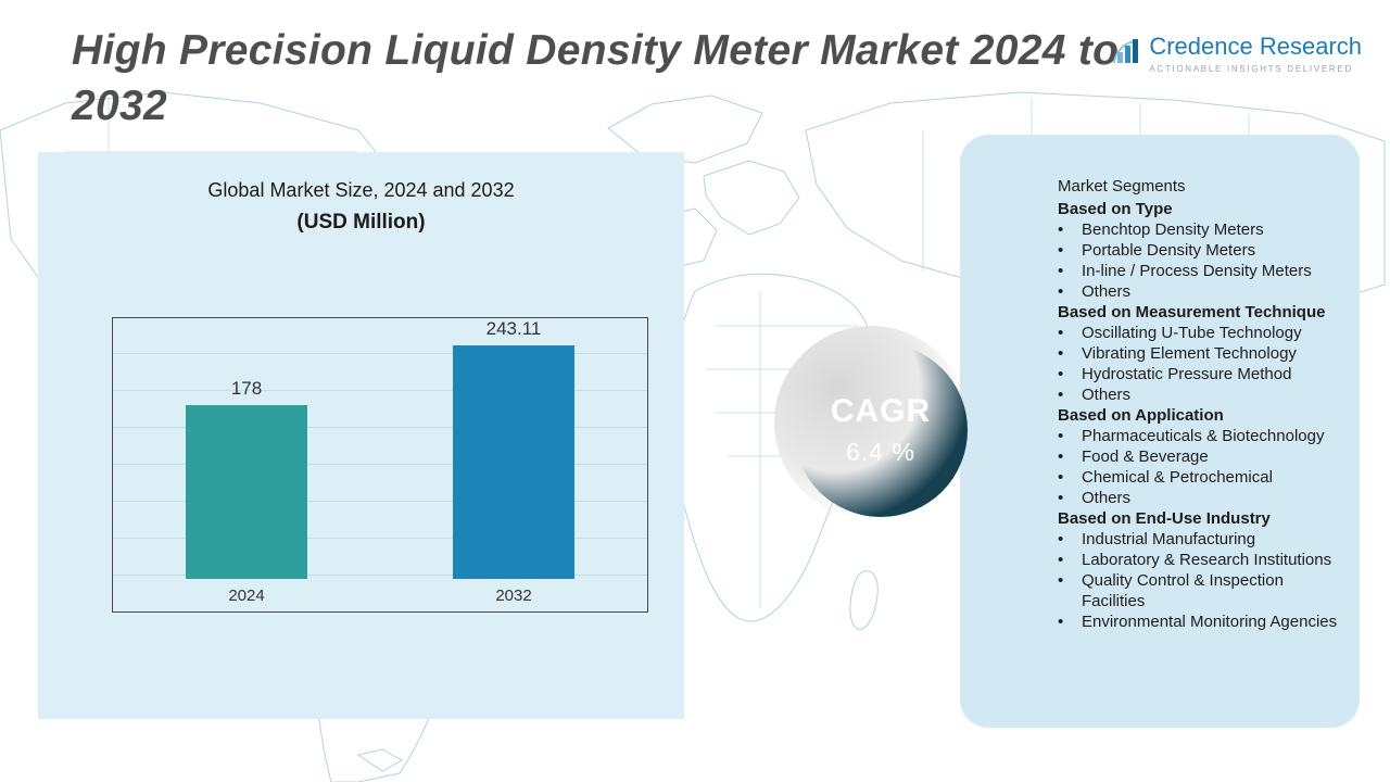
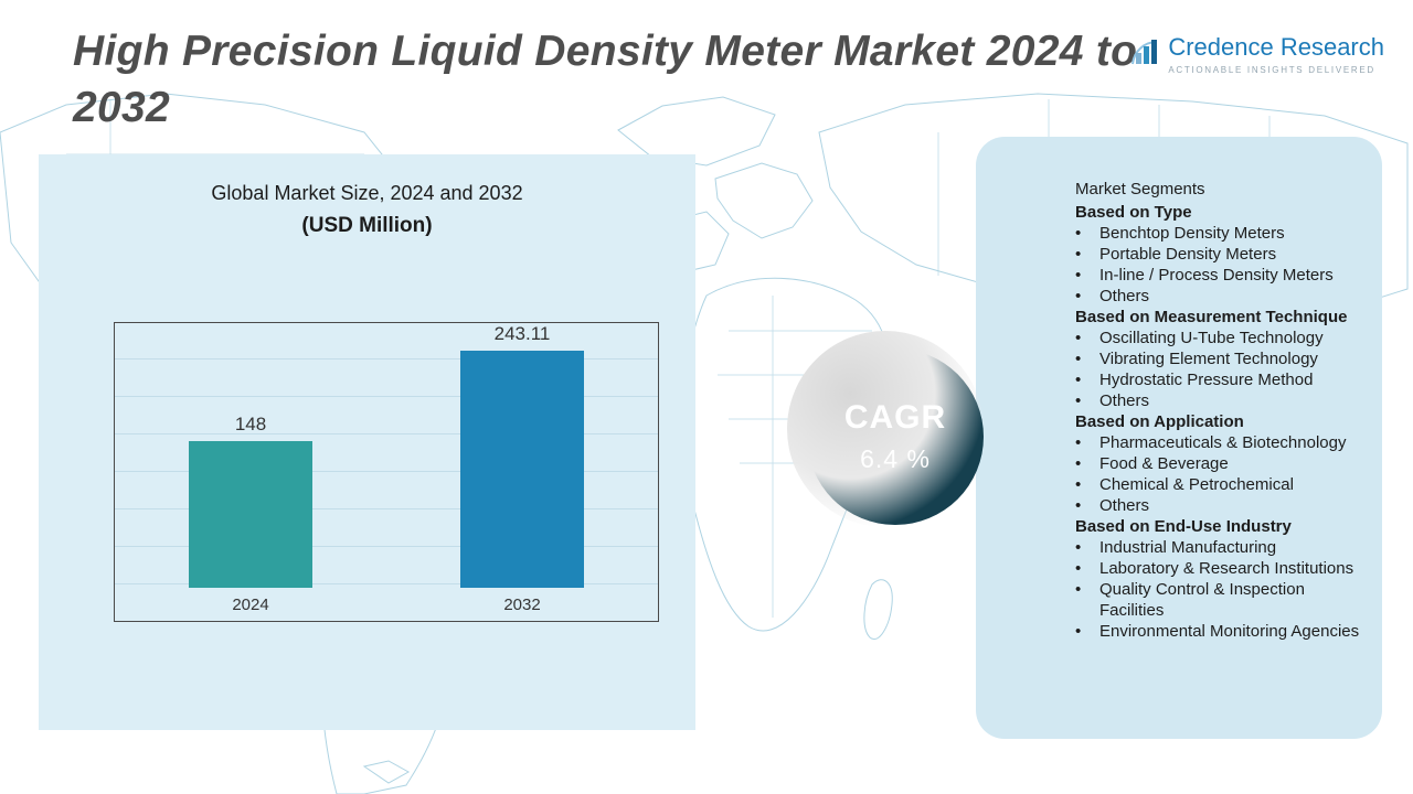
2024: 178 -> 148
